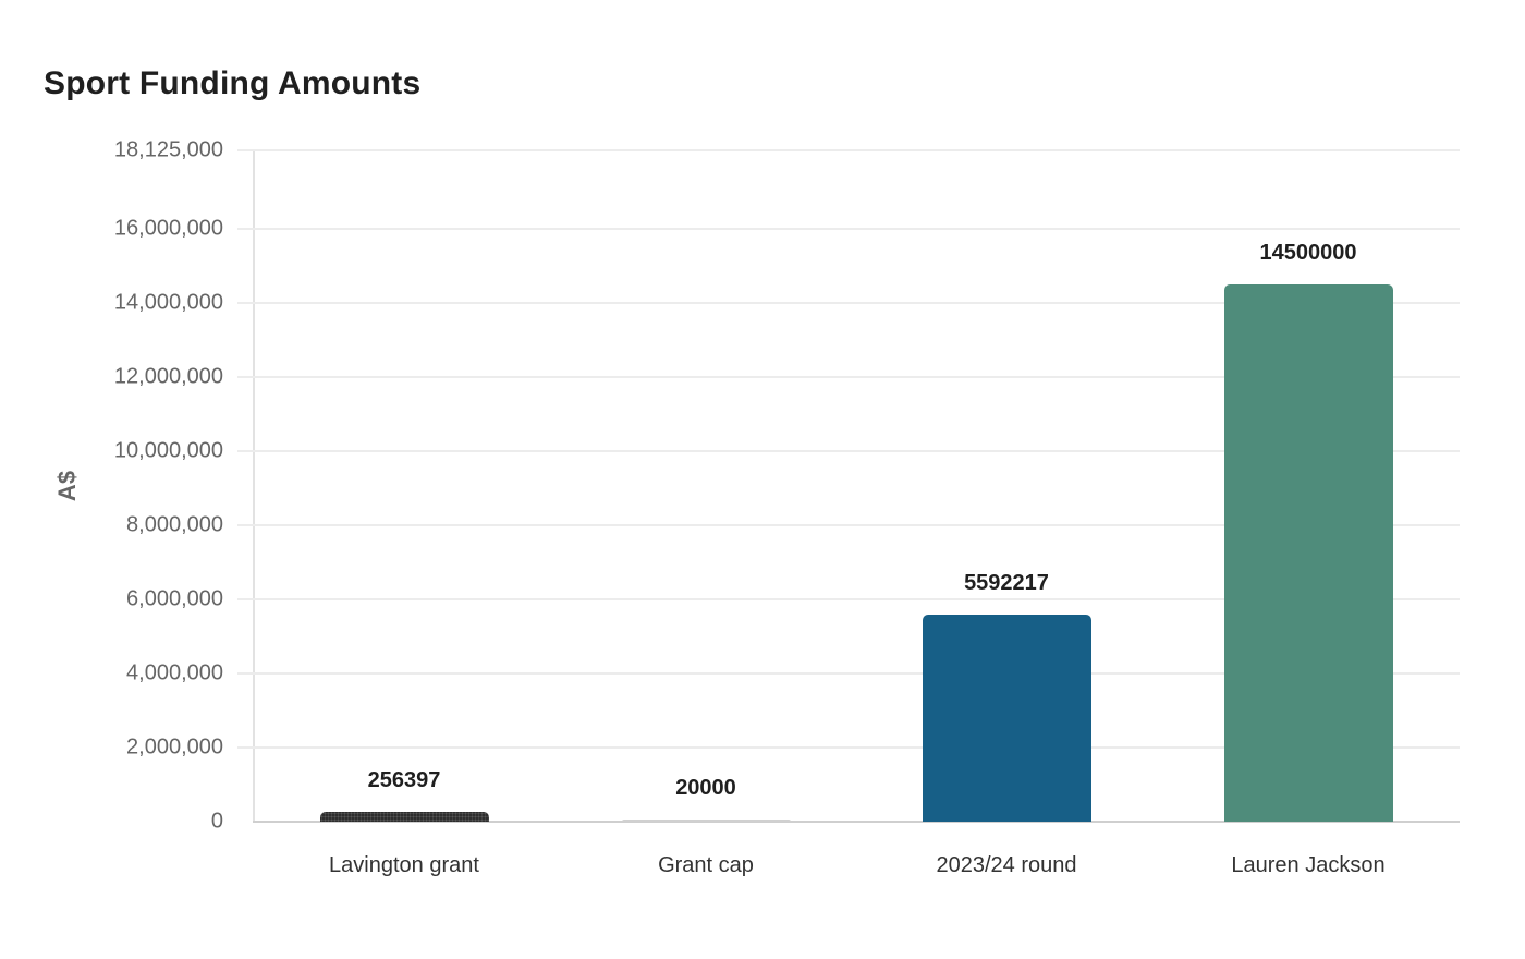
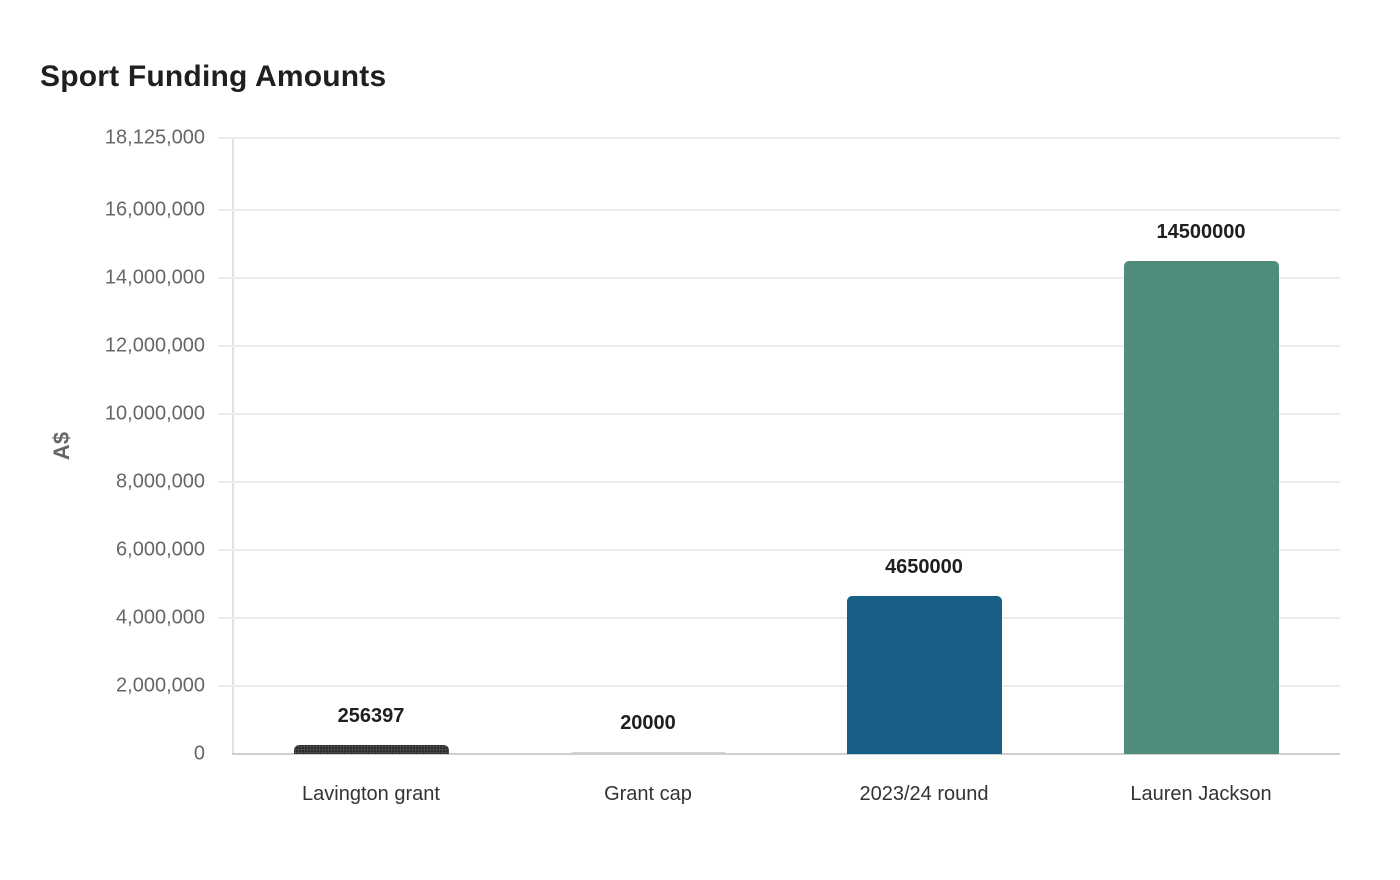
2023/24 round: 5592217 -> 4650000
